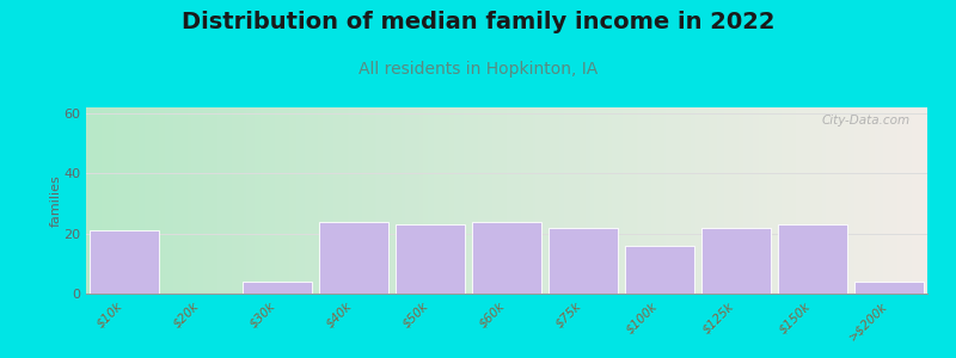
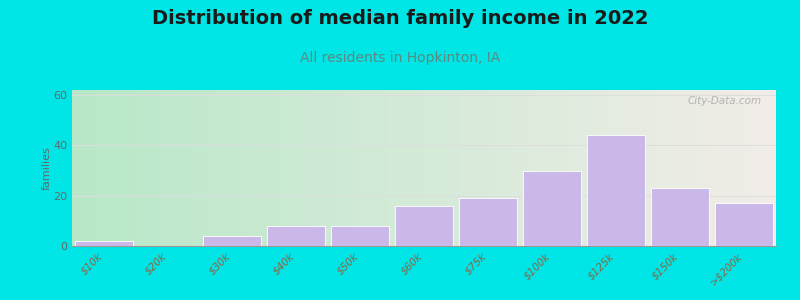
$10k: 21 -> 2
$40k: 24 -> 8
$50k: 23 -> 8
$60k: 24 -> 16
$75k: 22 -> 19
$100k: 16 -> 30
$125k: 22 -> 44
>$200k: 4 -> 17
